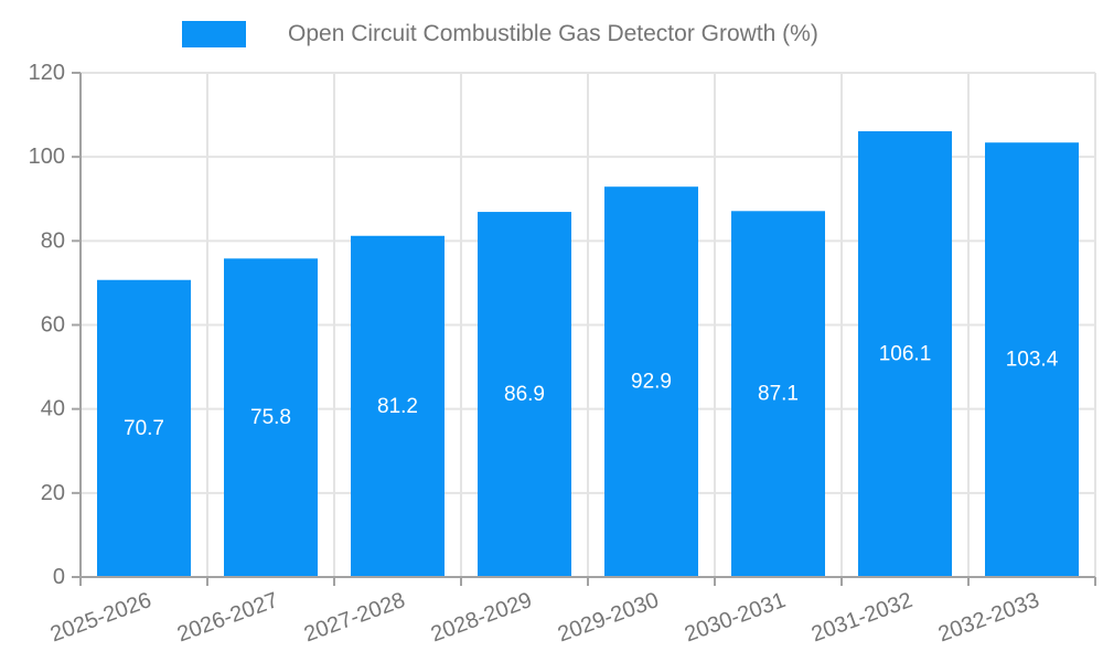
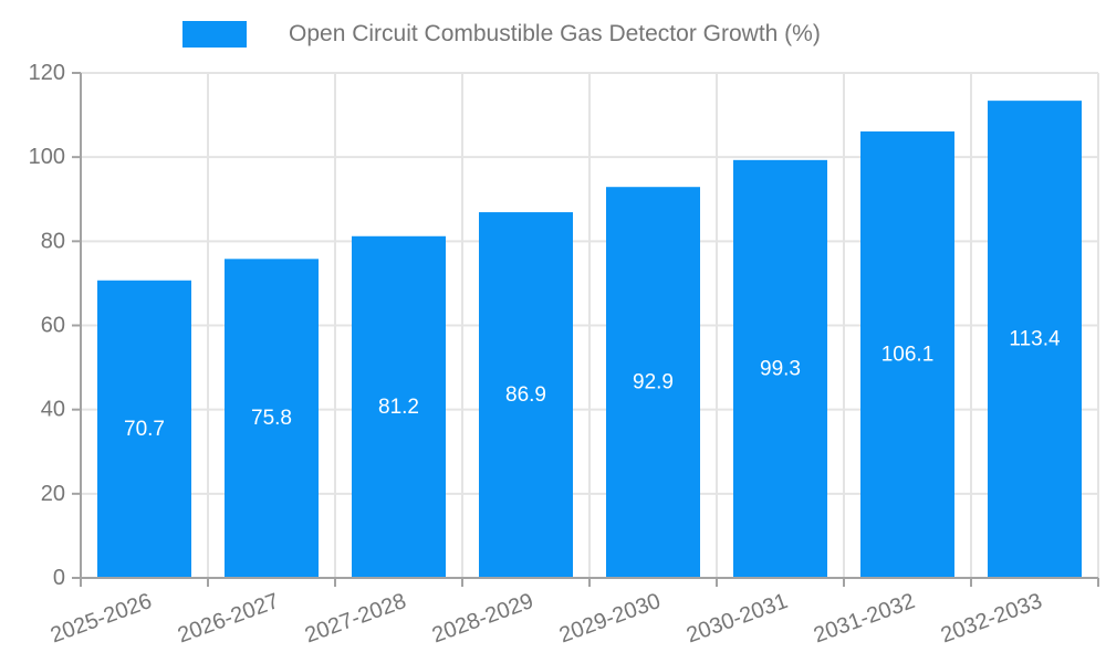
2030-2031: 87.1 -> 99.3
2032-2033: 103.4 -> 113.4
